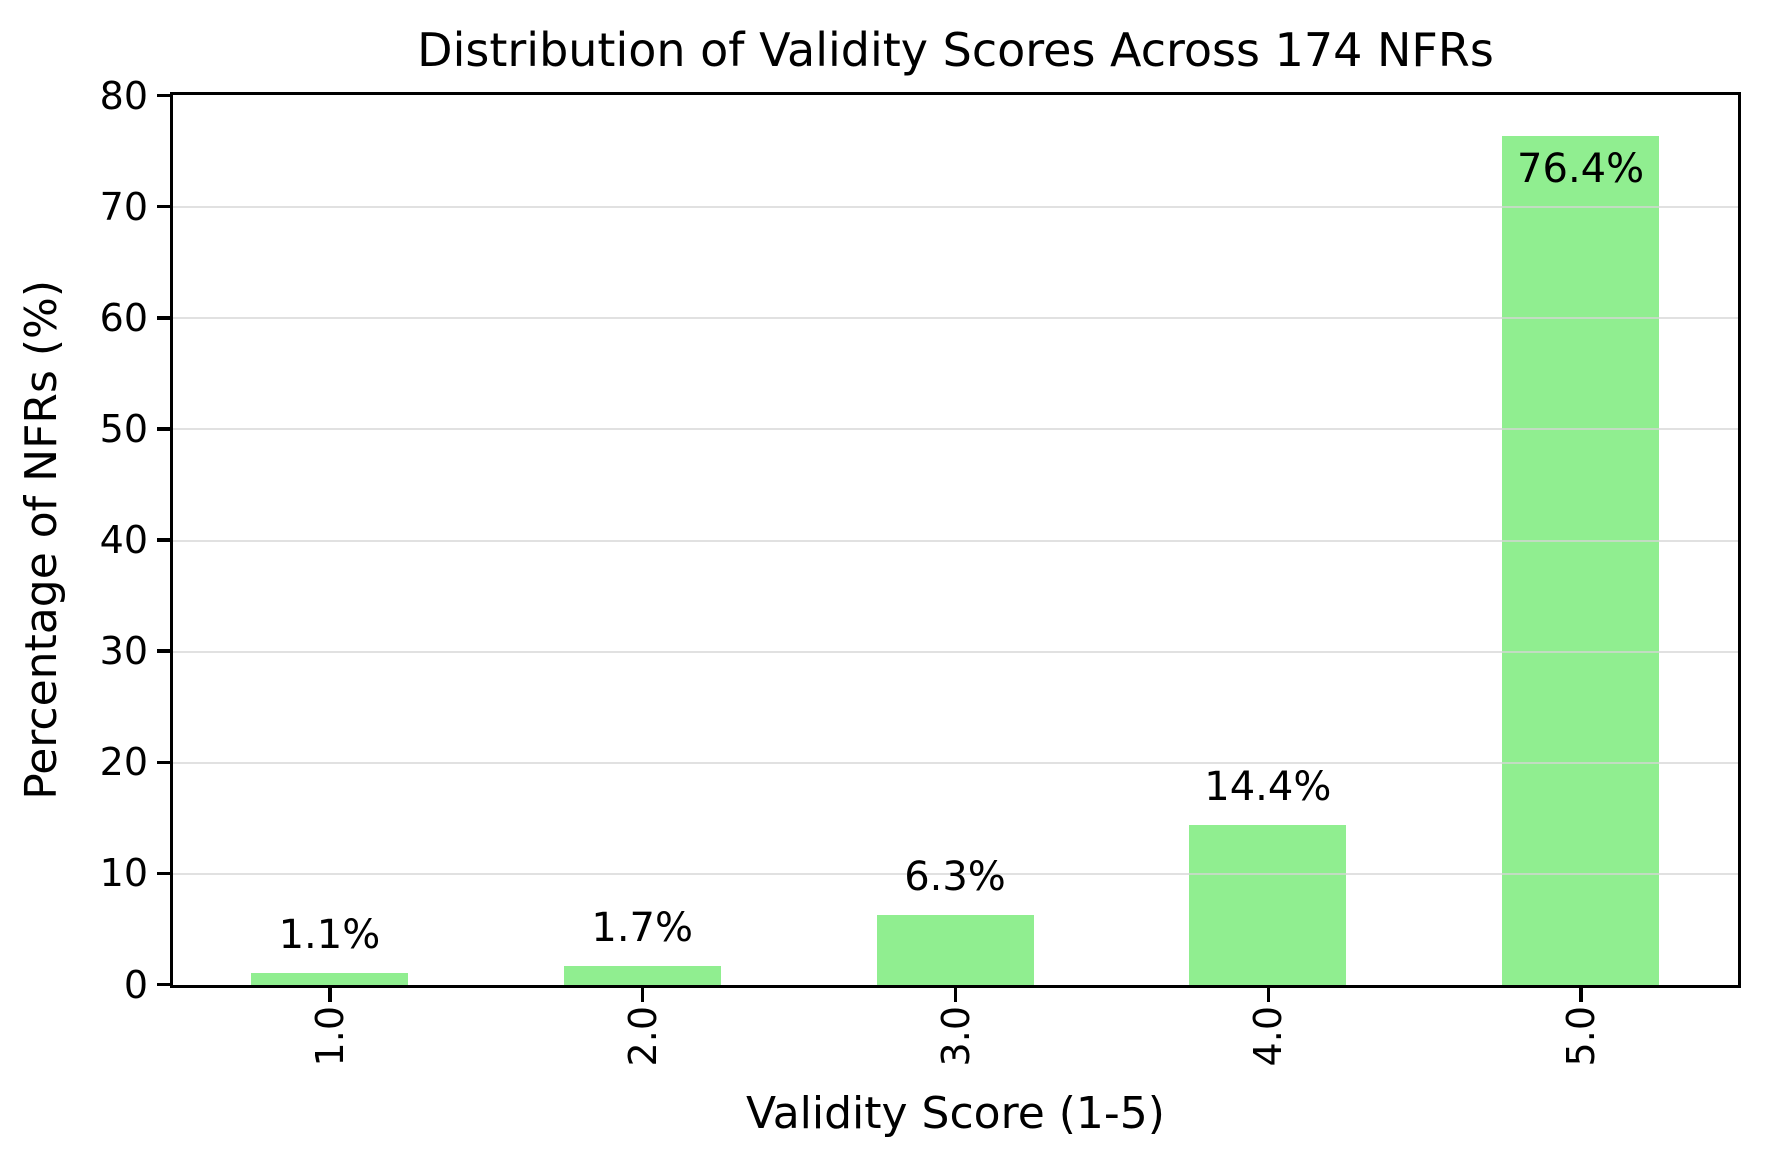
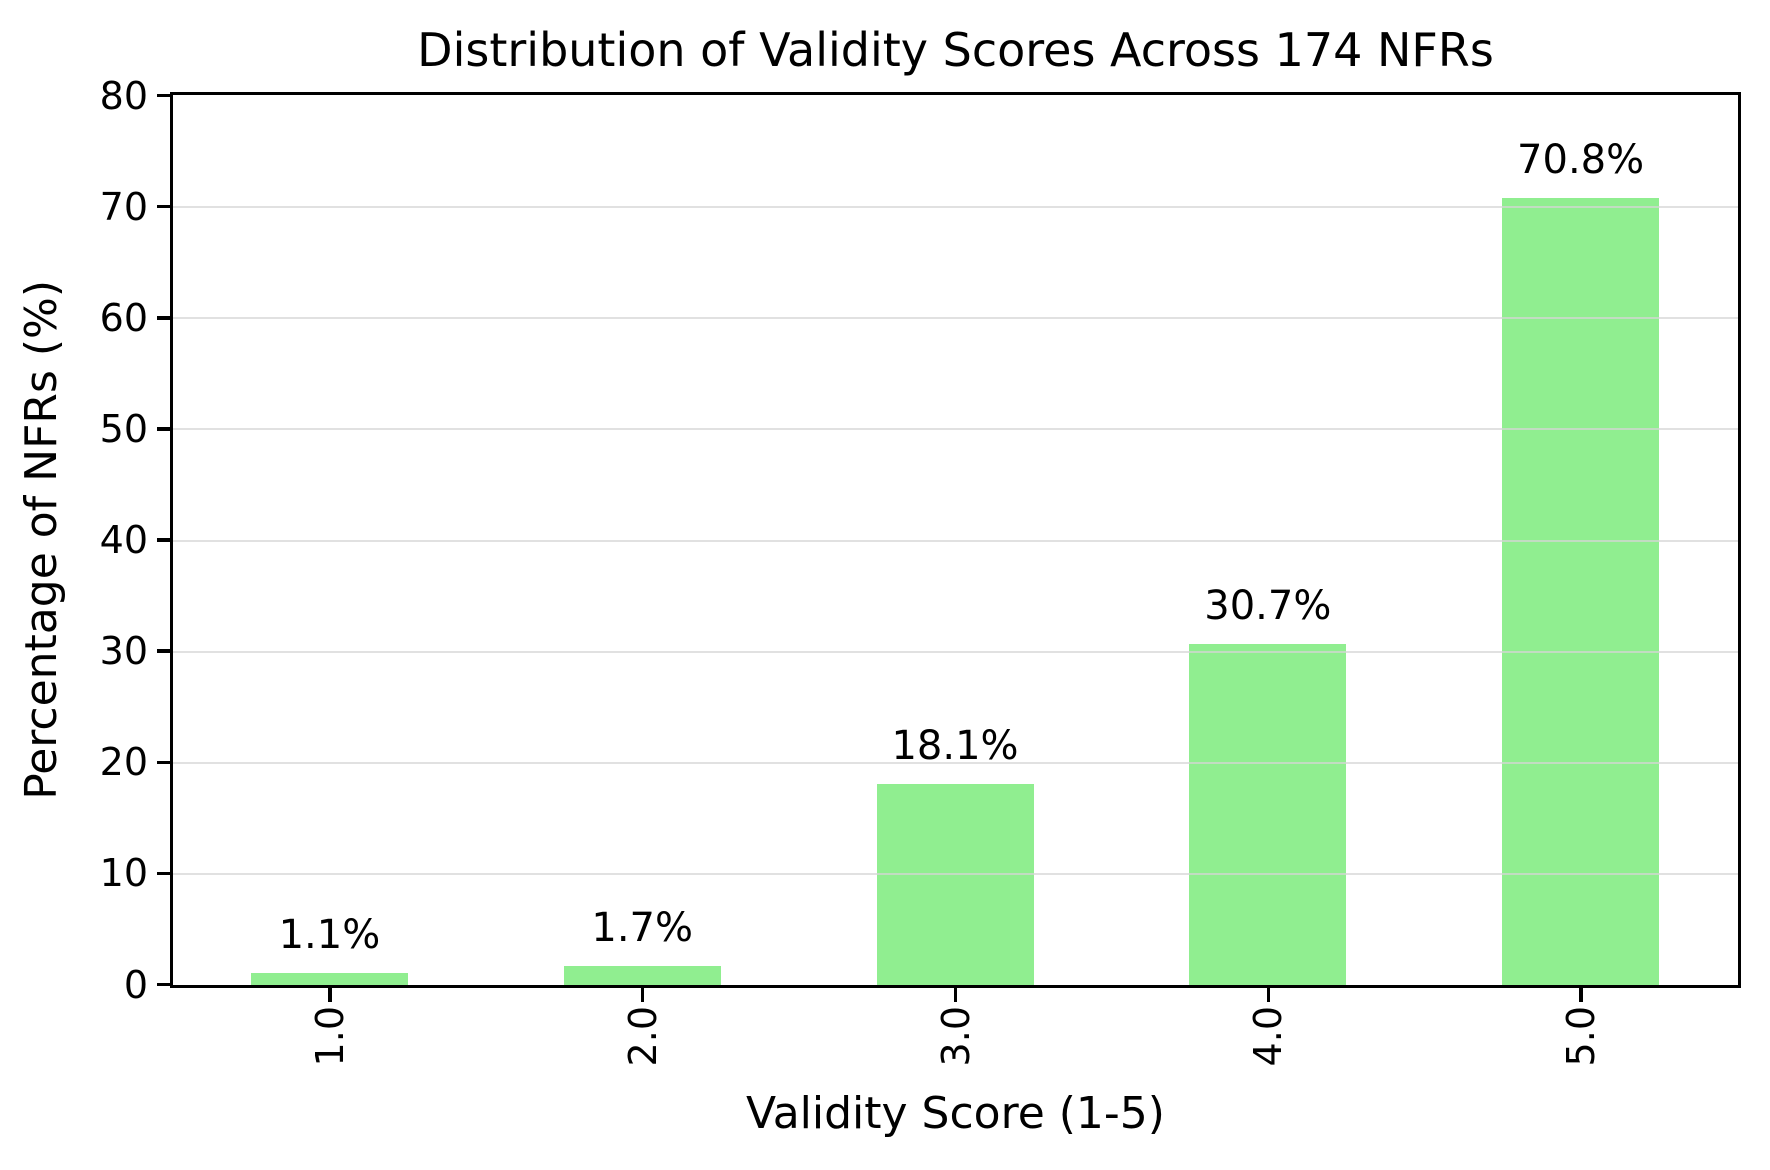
3.0: 6.3% -> 18.1%
4.0: 14.4% -> 30.7%
5.0: 76.4% -> 70.8%
